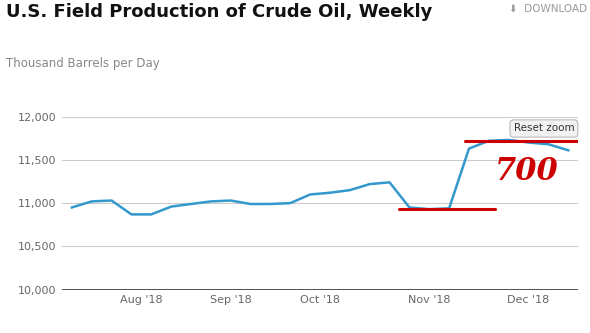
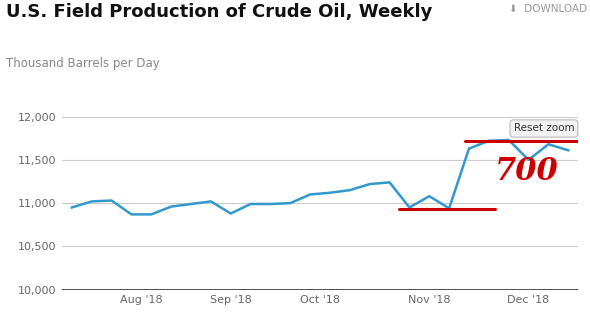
Sep '18: 11,030 -> 10,880
Nov '18: 10,930 -> 11,080
Dec '18: 11,700 -> 11,500
